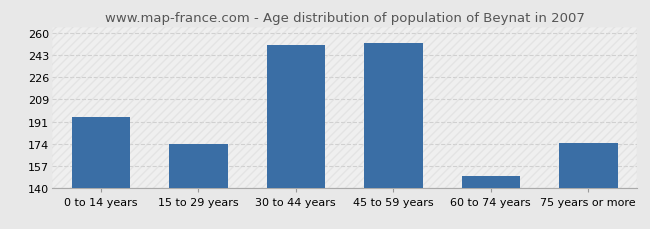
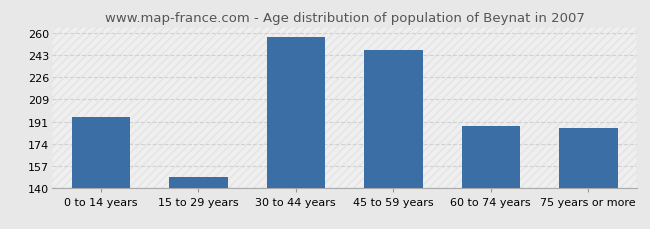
15 to 29 years: 174 -> 148
30 to 44 years: 251 -> 257
45 to 59 years: 252 -> 247
60 to 74 years: 149 -> 188
75 years or more: 175 -> 186
